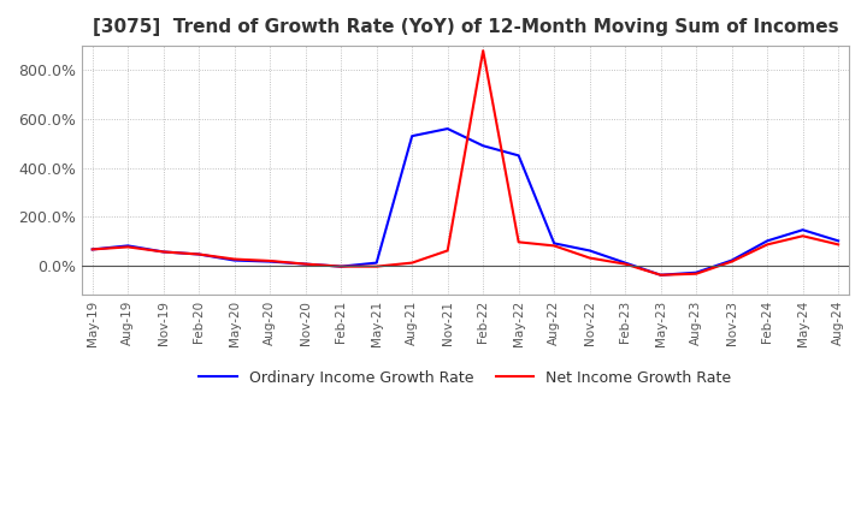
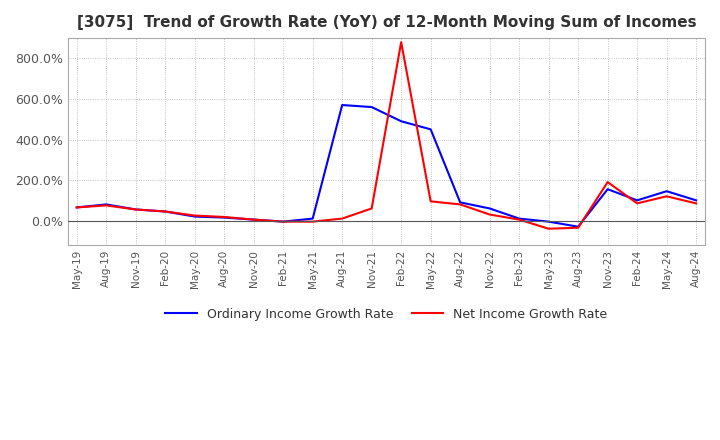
Ordinary Income Growth Rate/Aug-21: 530% -> 570%
Ordinary Income Growth Rate/May-23: -40% -> -5%
Ordinary Income Growth Rate/Nov-23: 20% -> 155%
Net Income Growth Rate/Nov-23: 15% -> 190%
